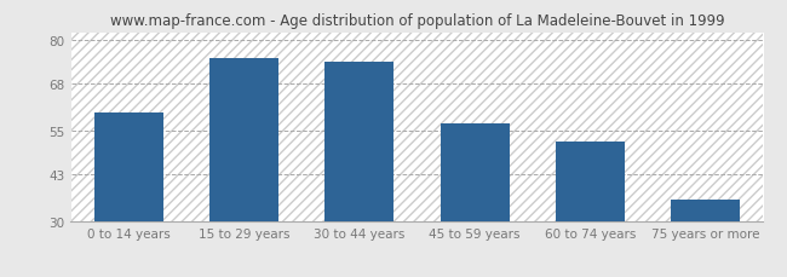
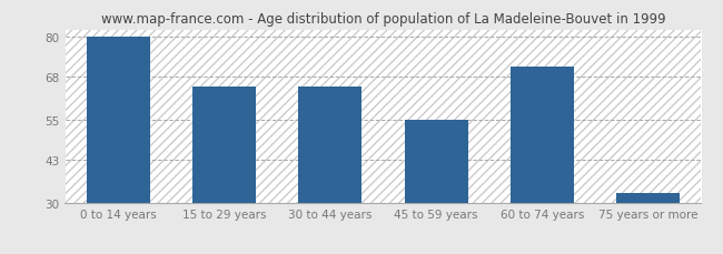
0 to 14 years: 60 -> 80
15 to 29 years: 75 -> 65
30 to 44 years: 74 -> 65
45 to 59 years: 57 -> 55
60 to 74 years: 52 -> 71
75 years or more: 36 -> 33
